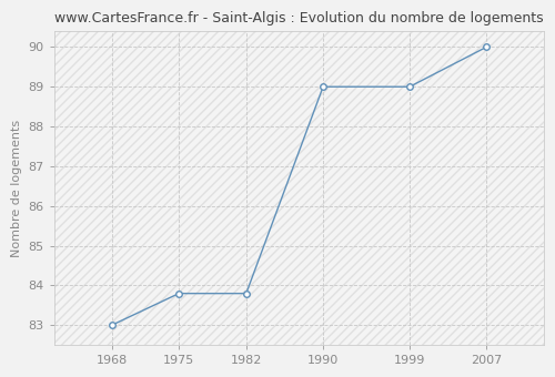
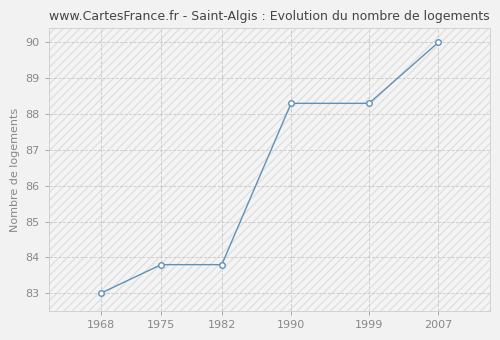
1990: 89.0 -> 88.3
1999: 89.0 -> 88.3
